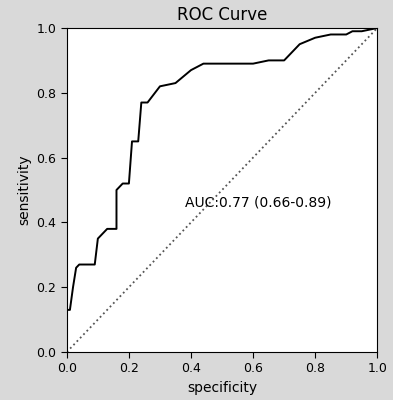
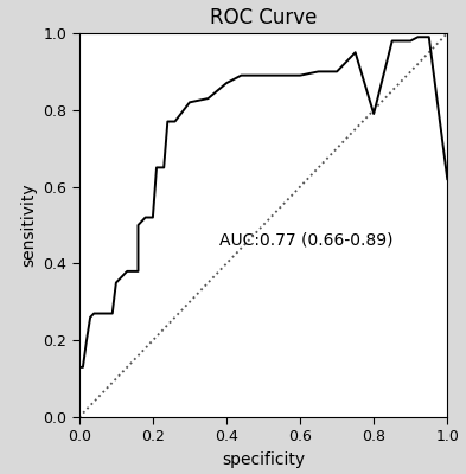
0.8: 0.97 -> 0.79
1.0: 1.00 -> 0.62
